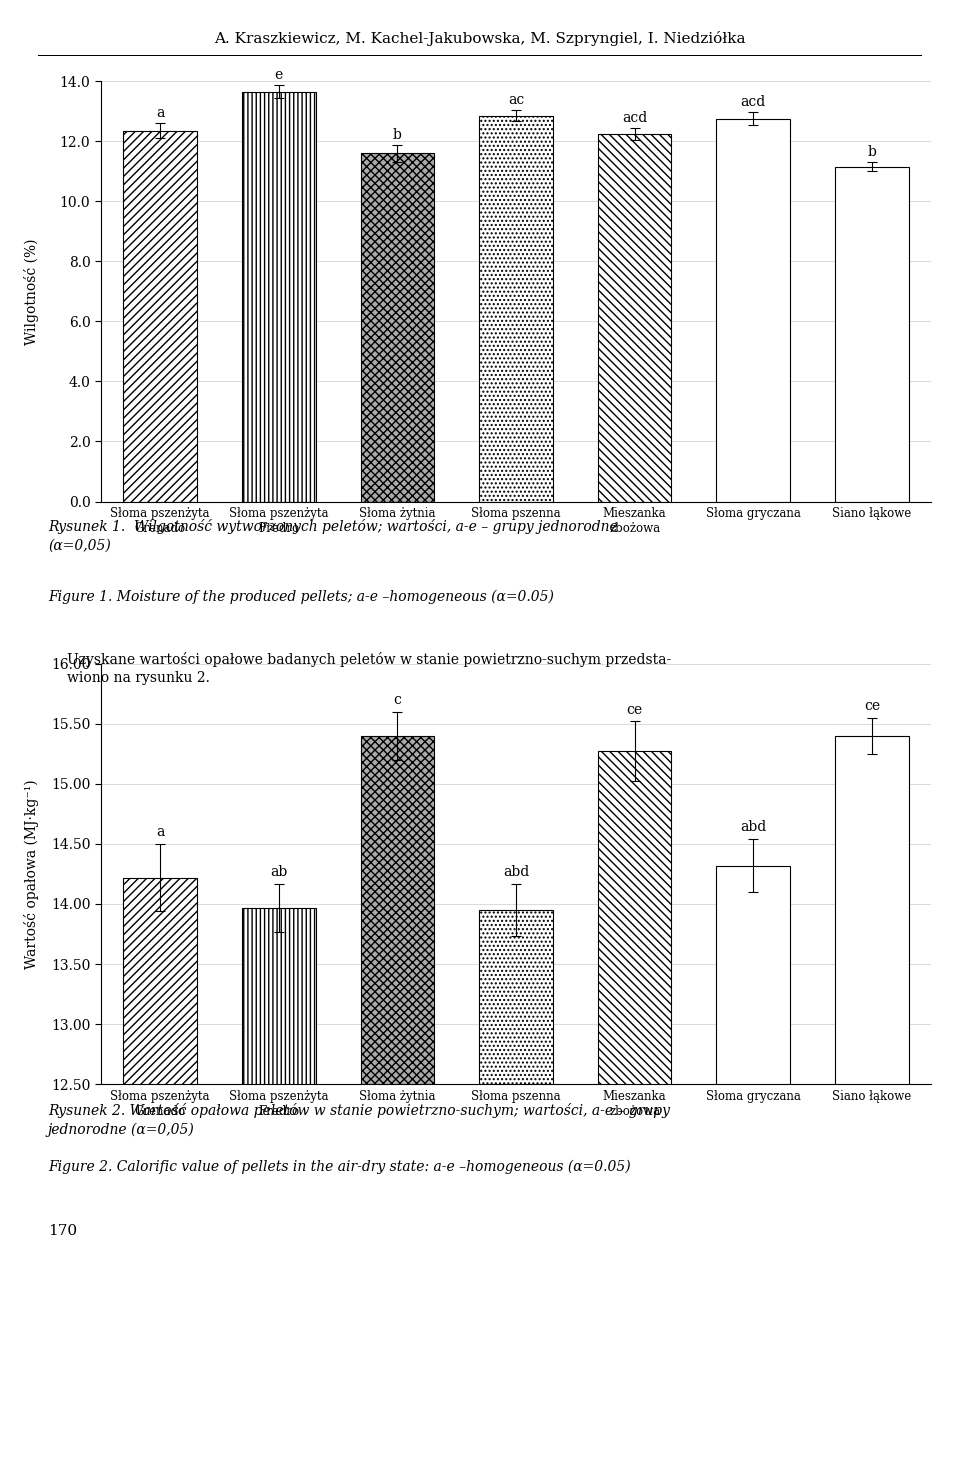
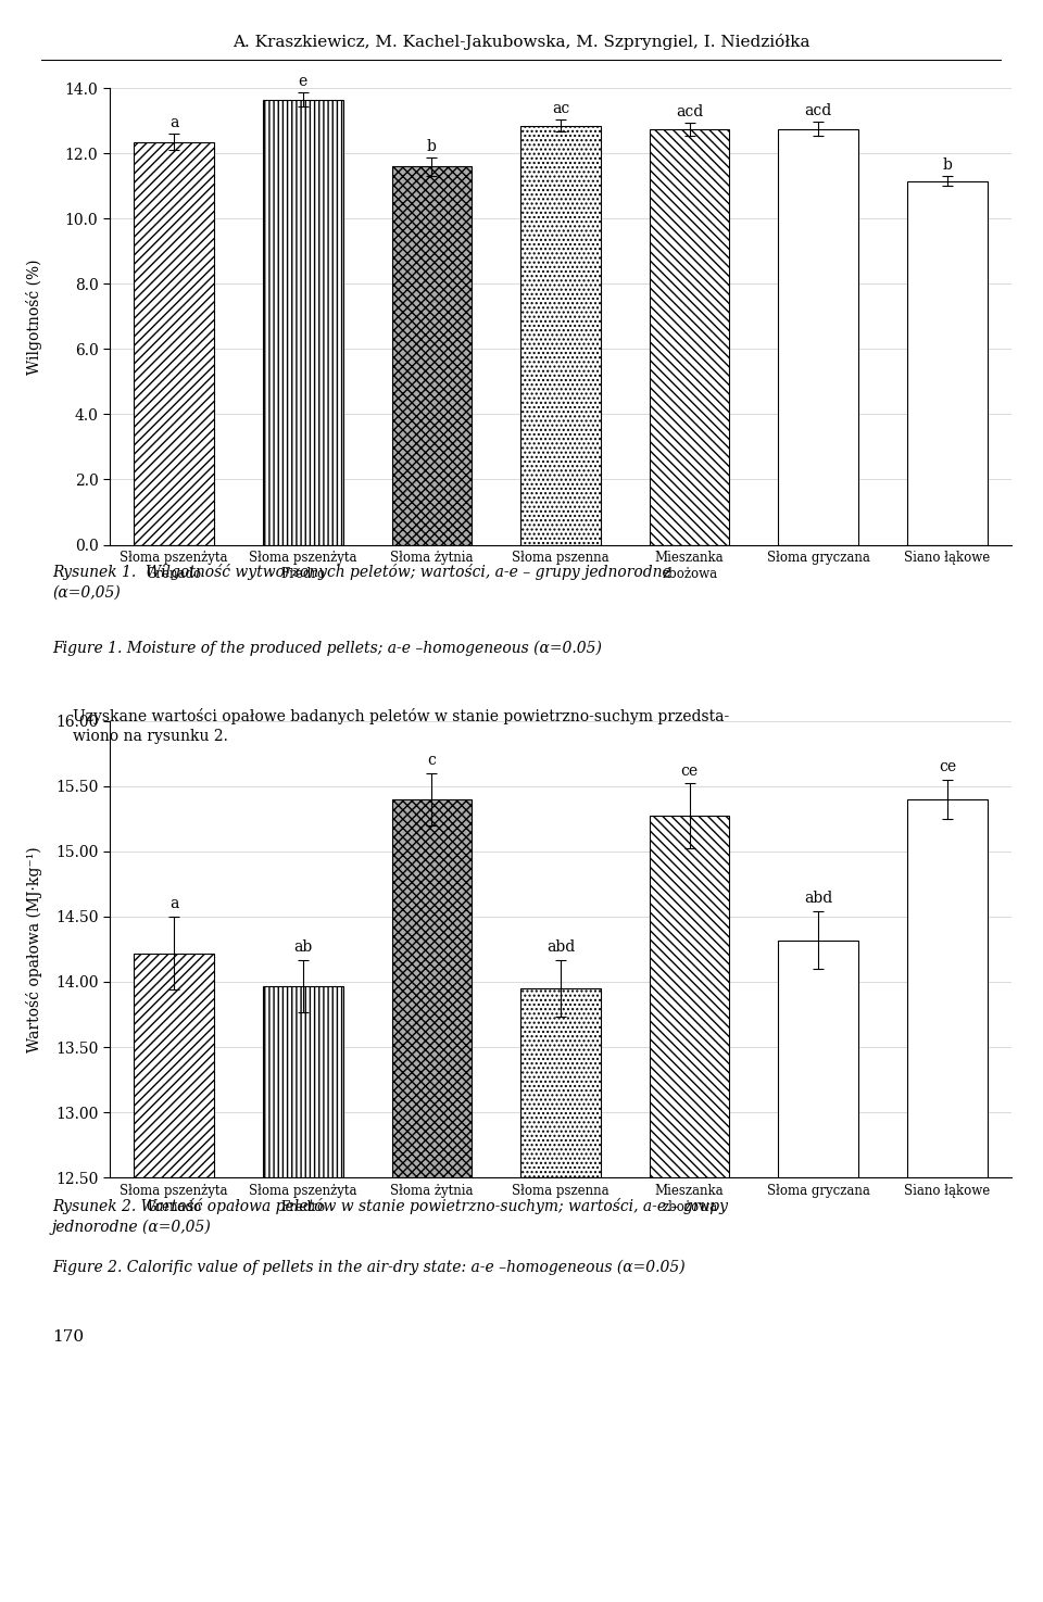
Mieszanka zbożowa: 12.25 -> 12.75
